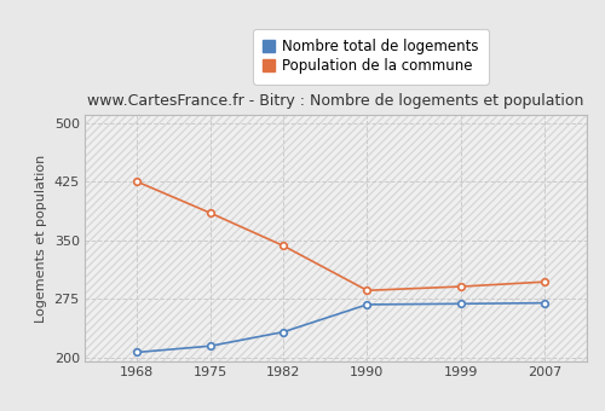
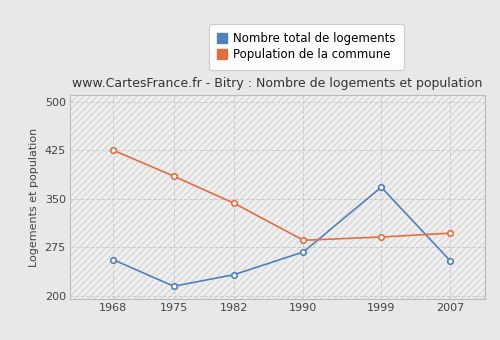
Nombre total de logements/1968: 207 -> 256
Nombre total de logements/1999: 269 -> 368
Nombre total de logements/2007: 270 -> 254
